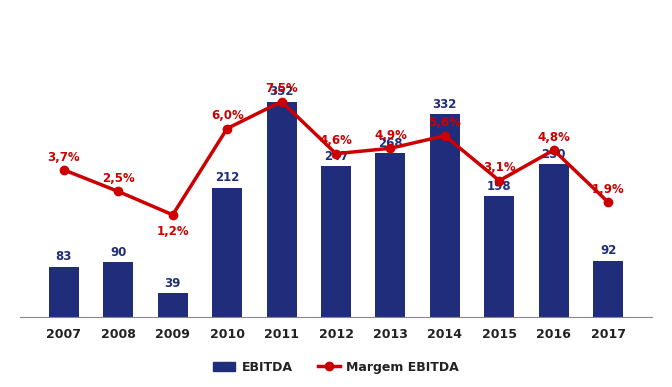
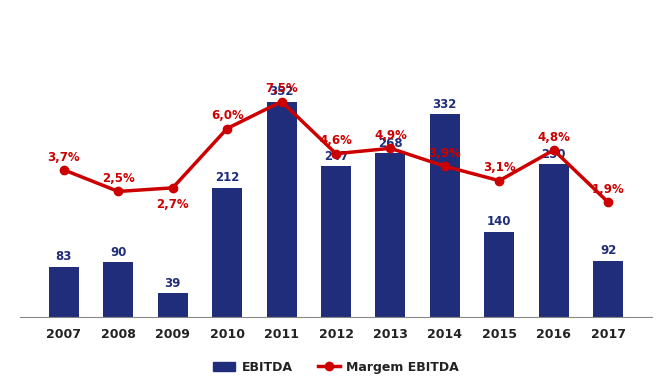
Margem EBITDA/2009: 1,2% -> 2,7%
Margem EBITDA/2014: 5,6% -> 3,9%
EBITDA/2015: 198 -> 140
